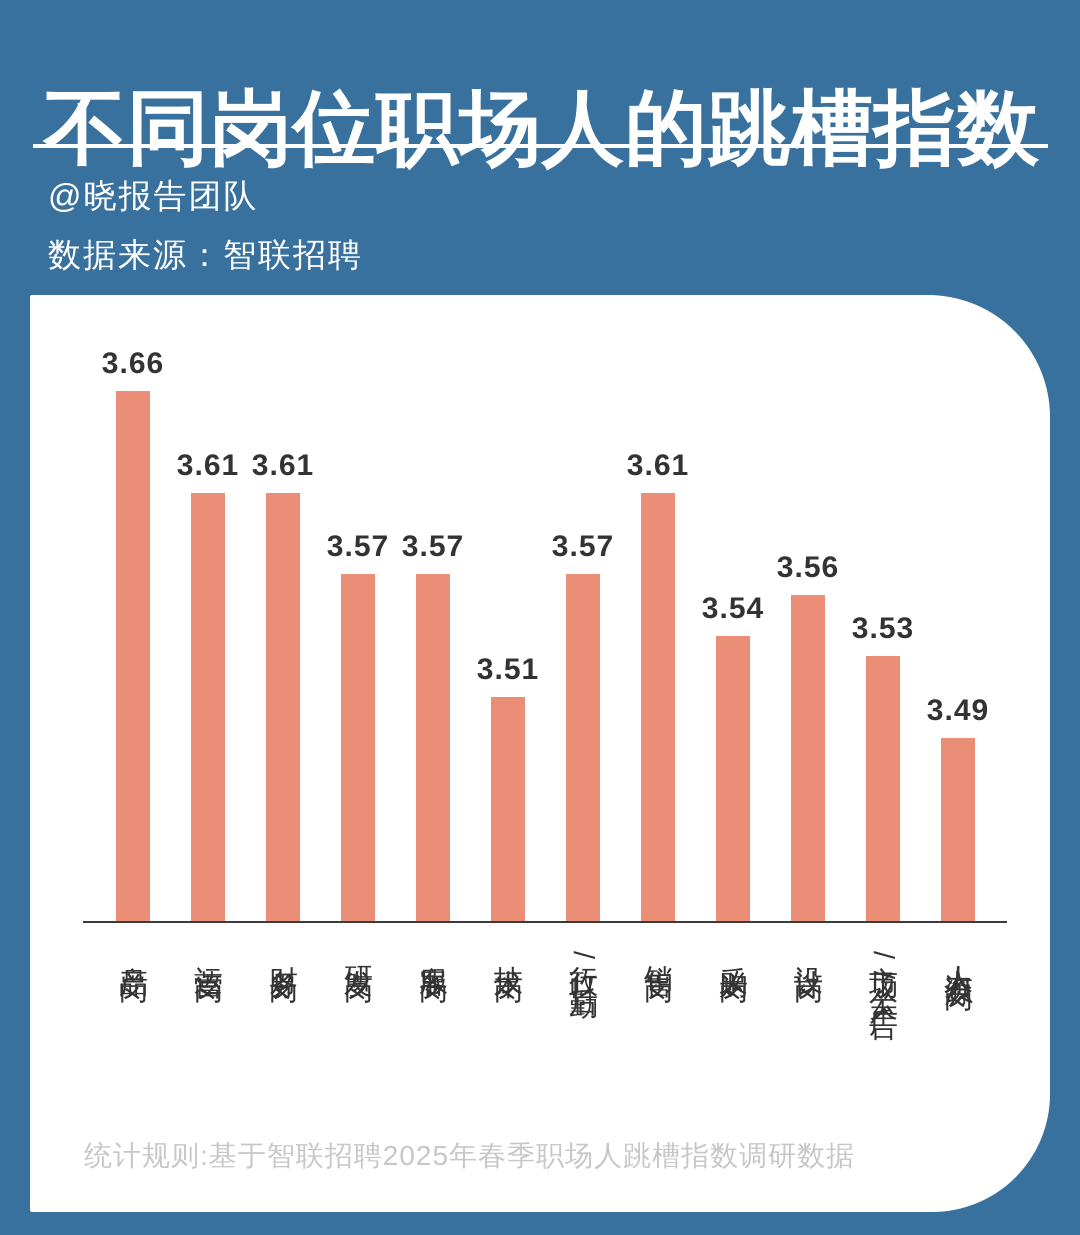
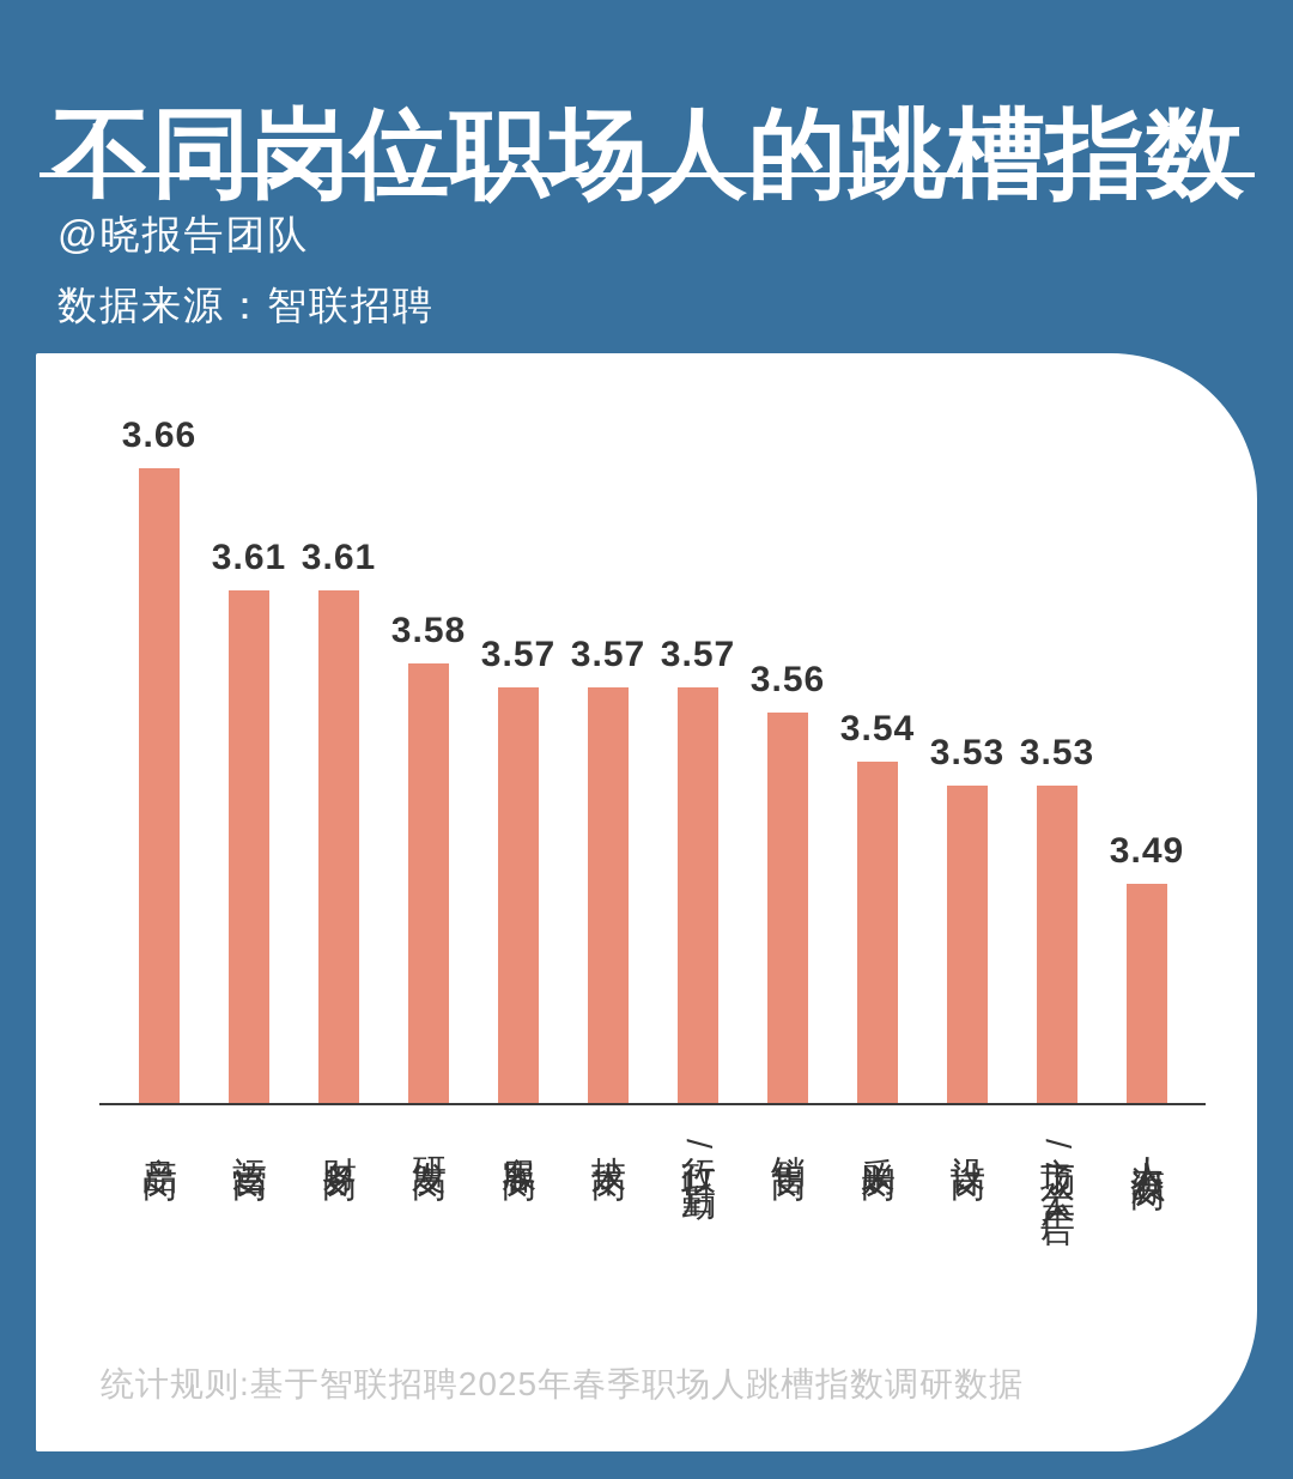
研发岗: 3.57 -> 3.58
技术岗: 3.51 -> 3.57
销售岗: 3.61 -> 3.56
设计岗: 3.56 -> 3.53
